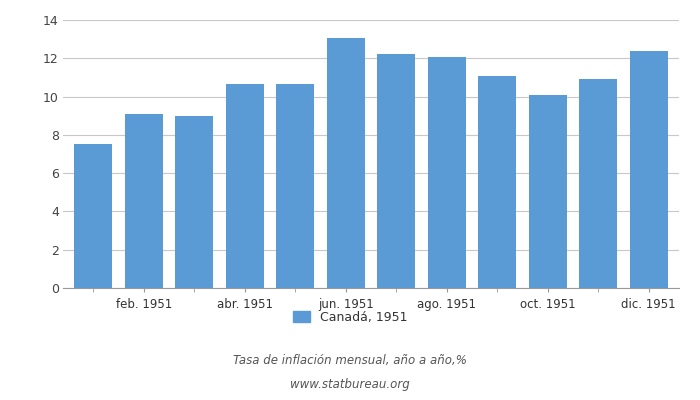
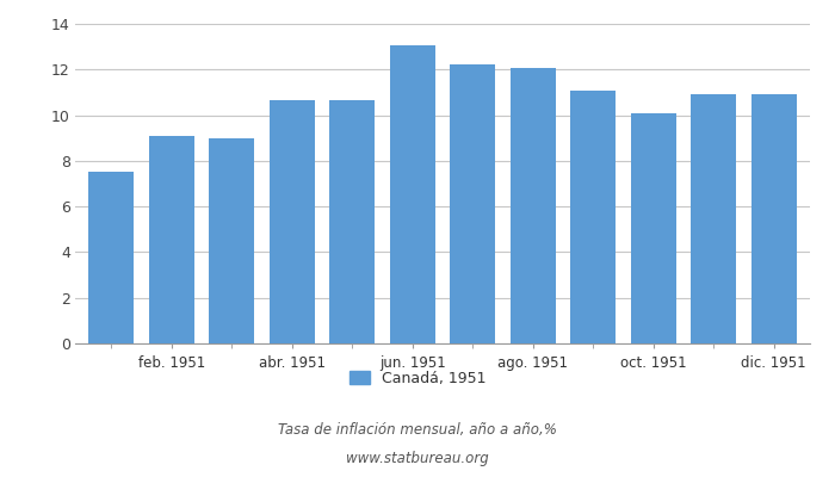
dic. 1951: 12.4 -> 10.9
